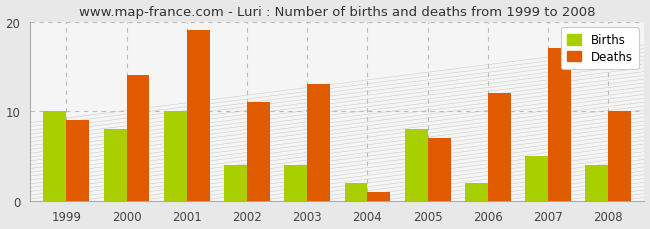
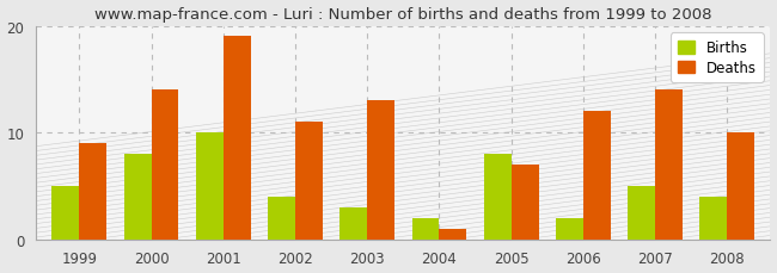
Births/1999: 10 -> 5
Births/2003: 4 -> 3
Deaths/2007: 17 -> 14
